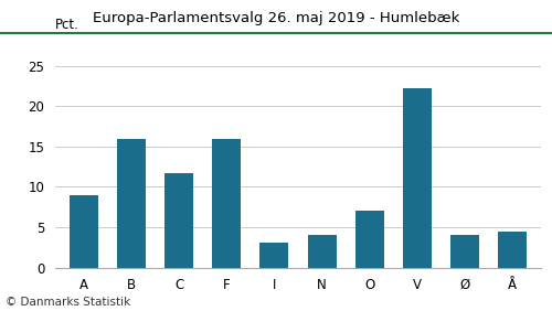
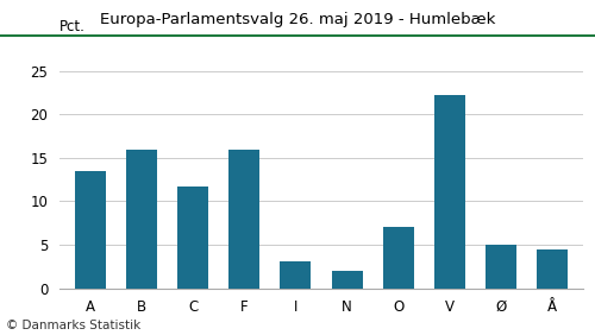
A: 9.0 -> 13.5
N: 4.0 -> 2.0
Ø: 4.0 -> 5.0
